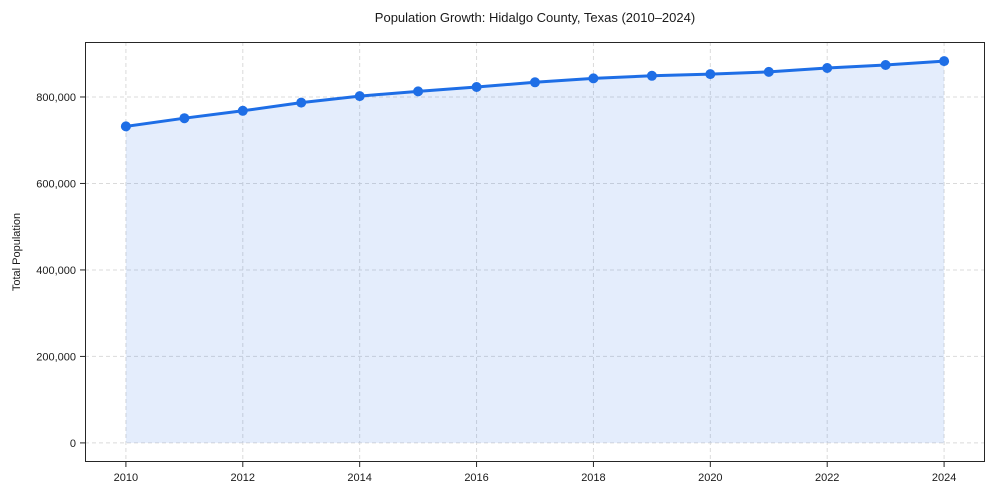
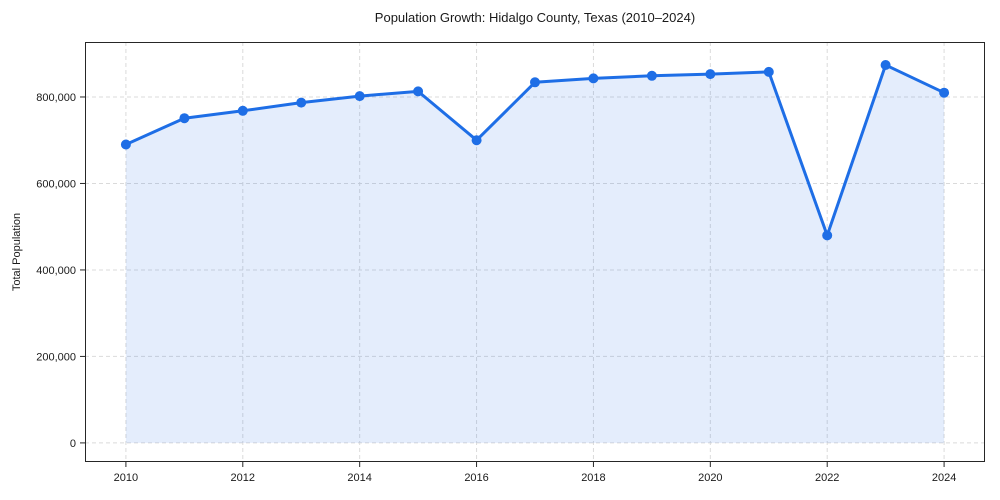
2010: 730000 -> 690000
2016: 820000 -> 700000
2022: 870000 -> 480000
2024: 880000 -> 810000
